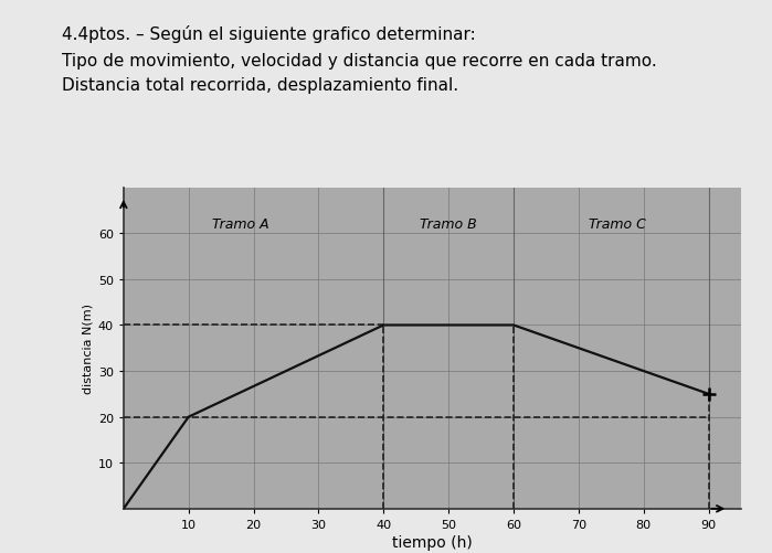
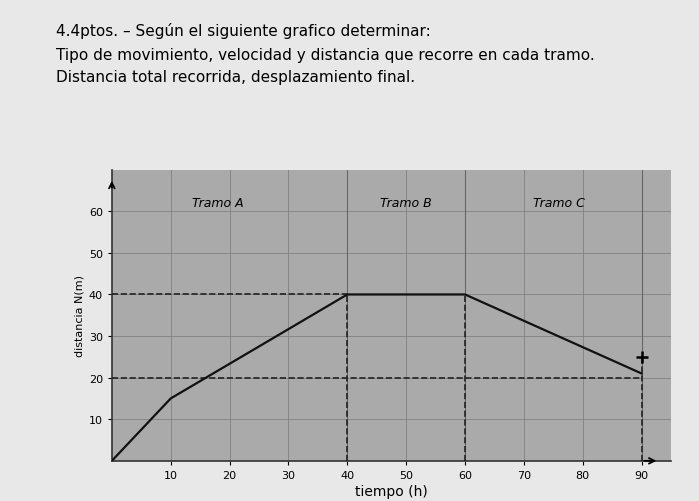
10: 20 -> 15
90: 25 -> 21
